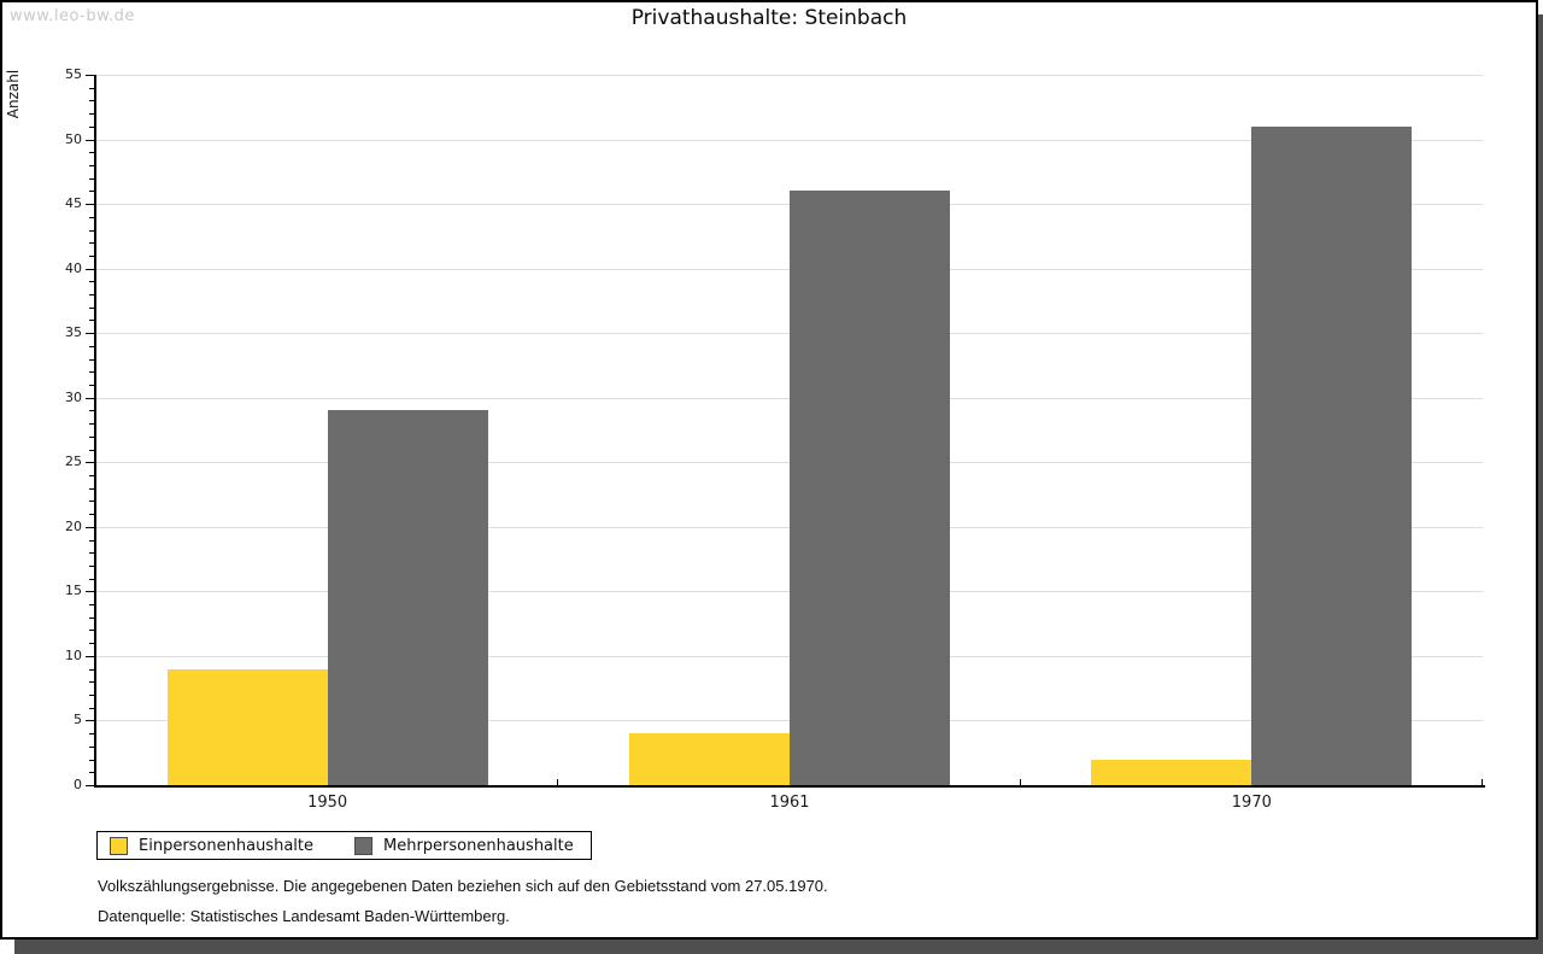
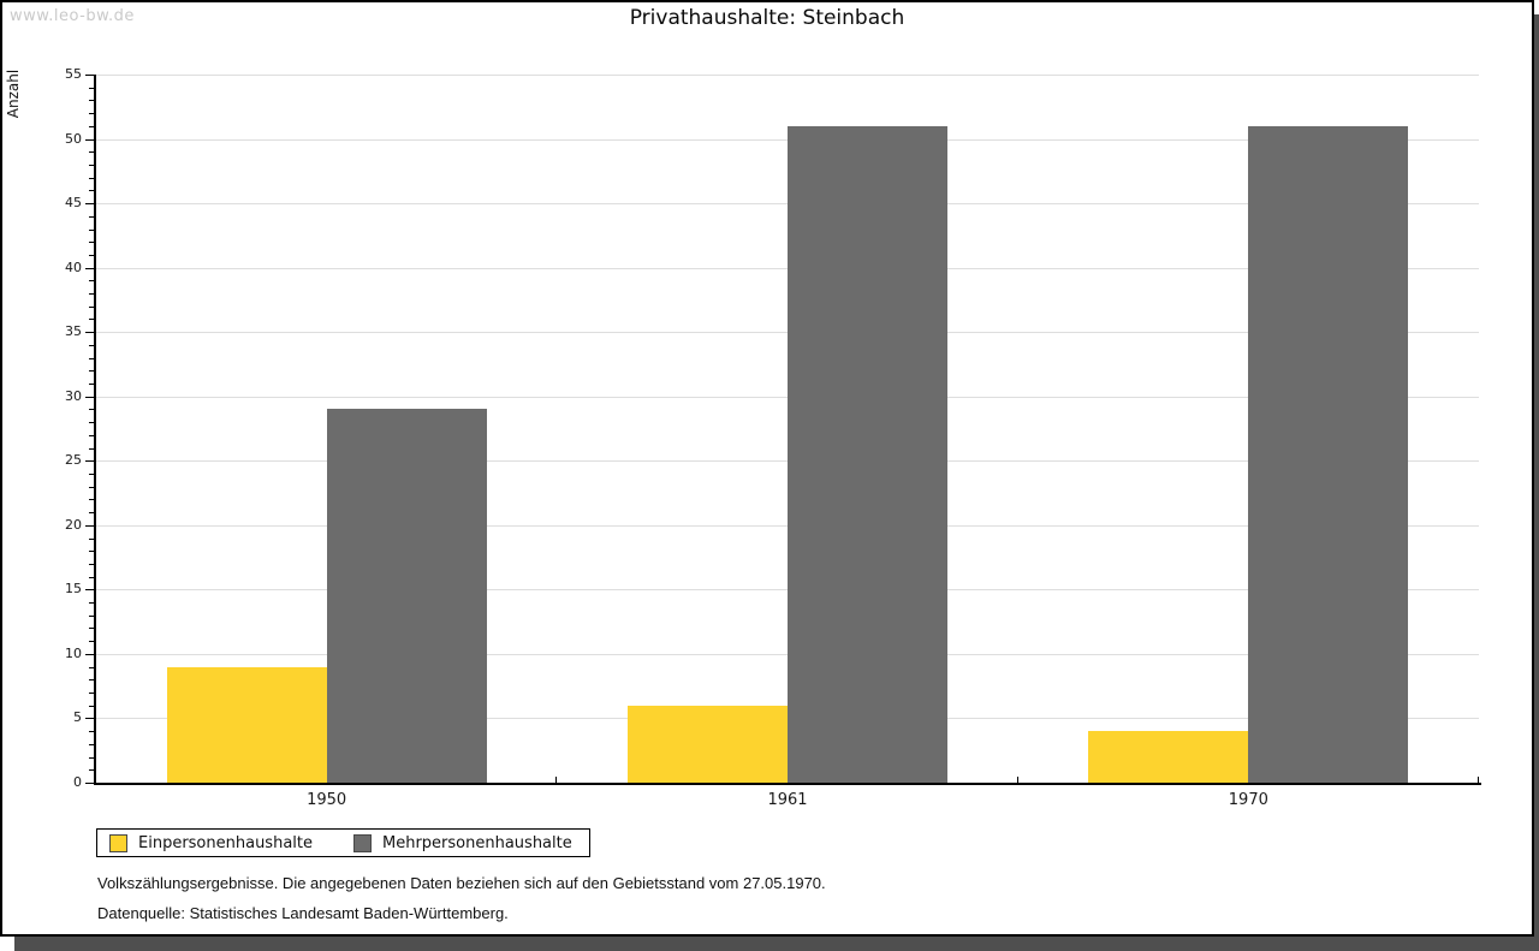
Einpersonenhaushalte/1961: 4 -> 6
Mehrpersonenhaushalte/1961: 46 -> 51
Einpersonenhaushalte/1970: 2 -> 4
